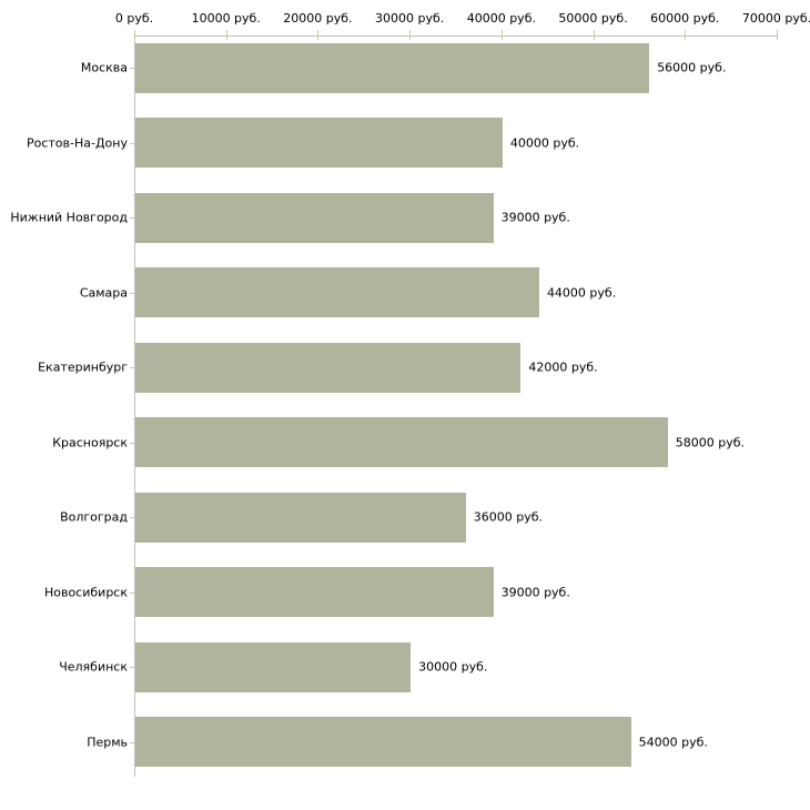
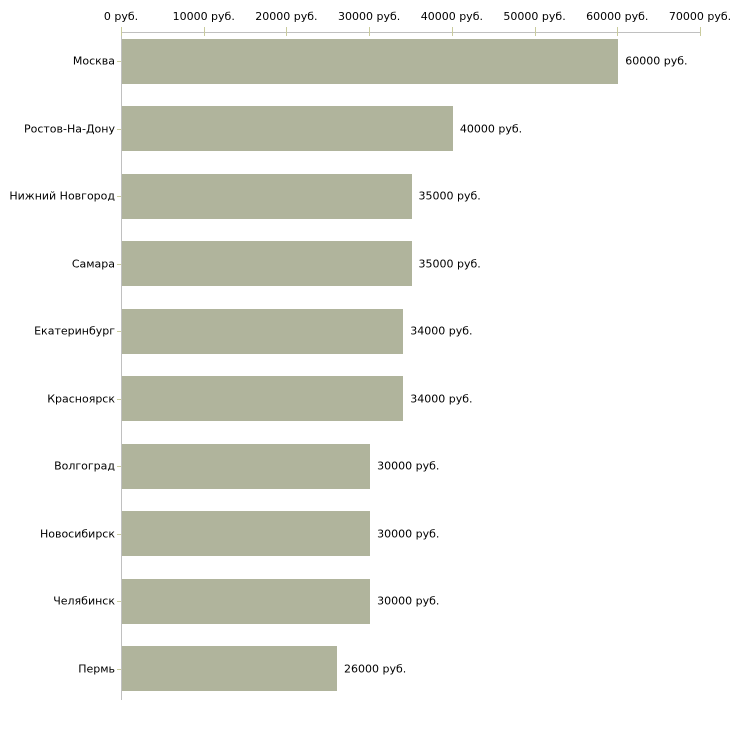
Москва: 56000 -> 60000
Нижний Новгород: 39000 -> 35000
Самара: 44000 -> 35000
Екатеринбург: 42000 -> 34000
Красноярск: 58000 -> 34000
Волгоград: 36000 -> 30000
Новосибирск: 39000 -> 30000
Пермь: 54000 -> 26000
